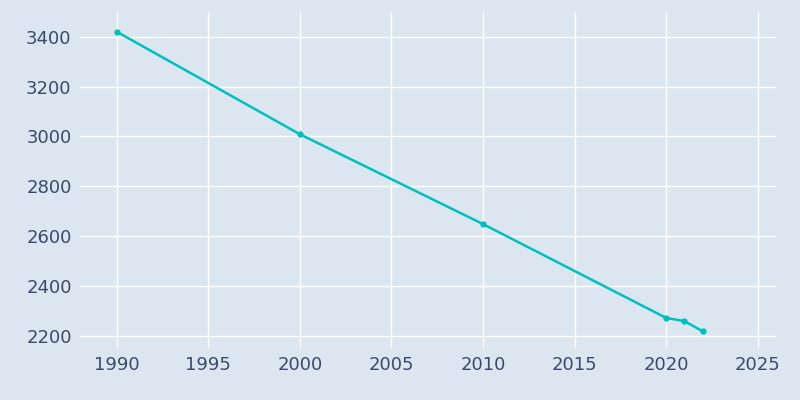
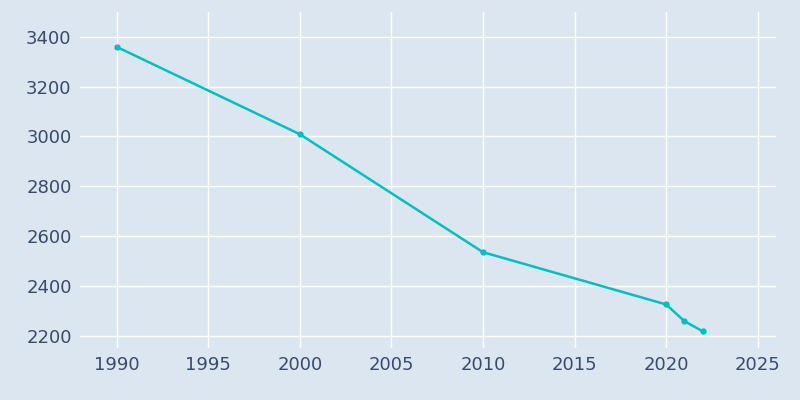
1990: 3421 -> 3360
2010: 2648 -> 2535
2020: 2271 -> 2325
